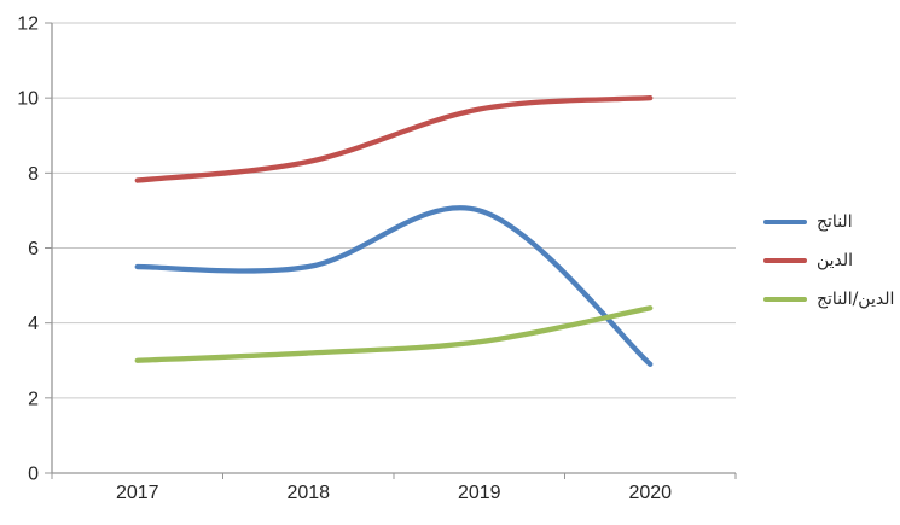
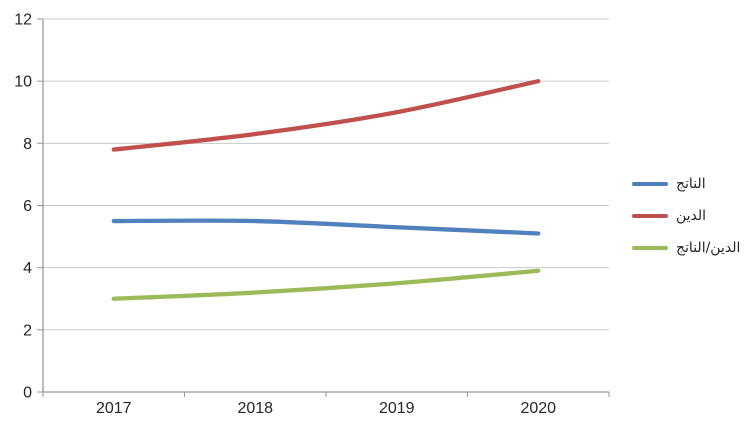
الناتج/2019: 7.0 -> 5.3
الدين/2019: 9.7 -> 9.0
الناتج/2020: 2.9 -> 5.1
الدين/الناتج/2020: 4.4 -> 3.9
